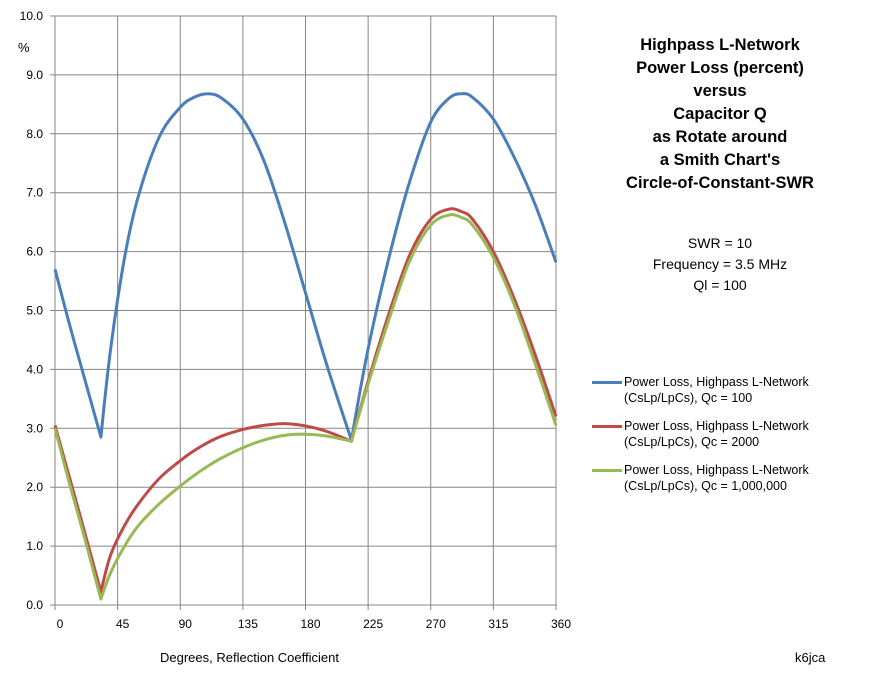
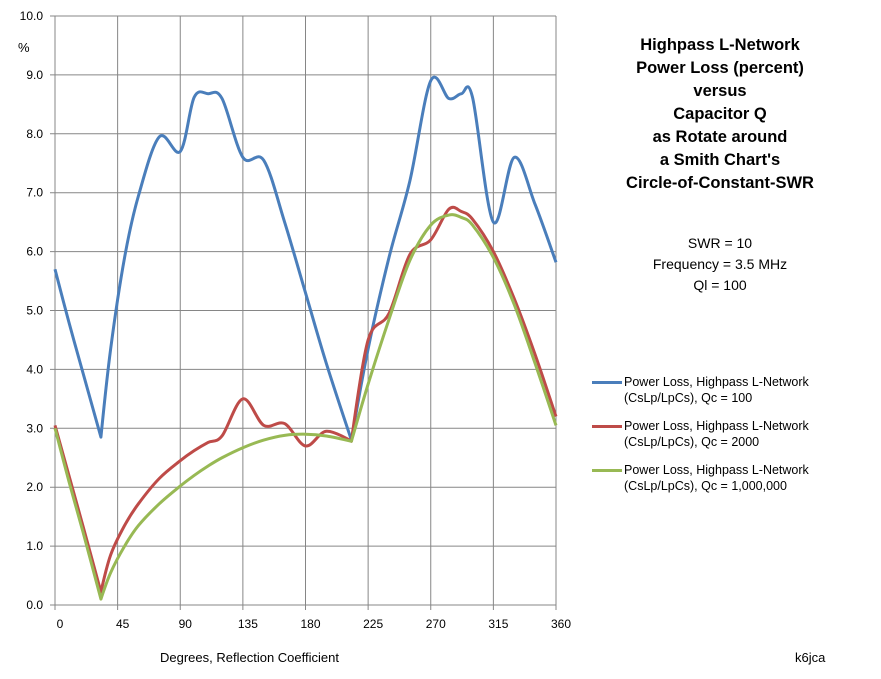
Power Loss, Highpass L-Network (CsLp/LpCs), Qc = 100/90: 8.4 -> 7.7
Power Loss, Highpass L-Network (CsLp/LpCs), Qc = 100/135: 8.2 -> 7.6
Power Loss, Highpass L-Network (CsLp/LpCs), Qc = 2000/135: 3.0 -> 3.5
Power Loss, Highpass L-Network (CsLp/LpCs), Qc = 2000/180: 3.0 -> 2.7
Power Loss, Highpass L-Network (CsLp/LpCs), Qc = 2000/225: 3.8 -> 4.5
Power Loss, Highpass L-Network (CsLp/LpCs), Qc = 100/270: 8.2 -> 8.9
Power Loss, Highpass L-Network (CsLp/LpCs), Qc = 2000/270: 6.5 -> 6.2
Power Loss, Highpass L-Network (CsLp/LpCs), Qc = 100/315: 8.2 -> 6.5
